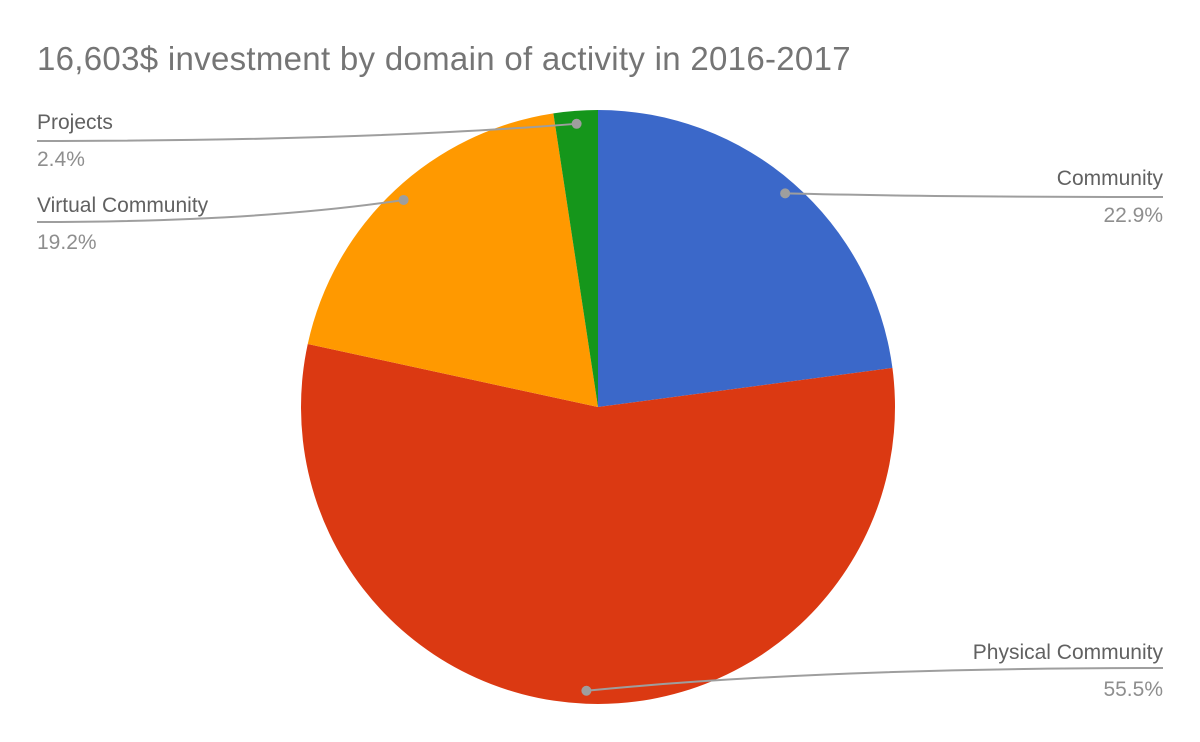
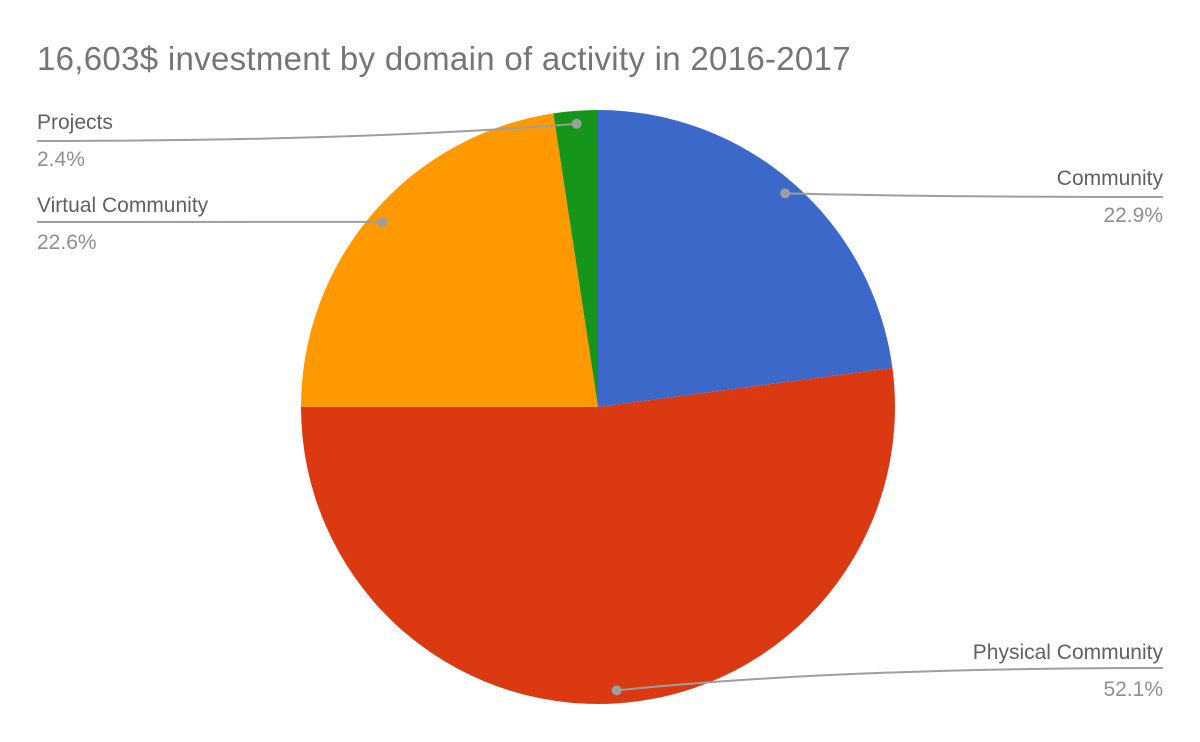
Physical Community: 55.5% -> 52.1%
Virtual Community: 19.2% -> 22.6%
